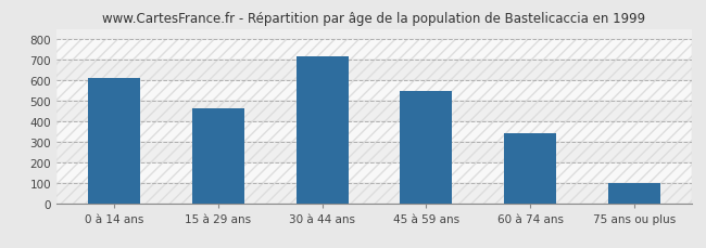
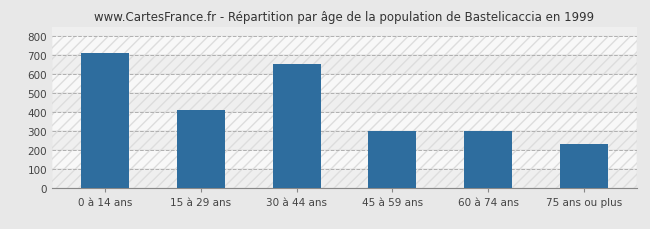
0 à 14 ans: 610 -> 710
15 à 29 ans: 460 -> 410
30 à 44 ans: 720 -> 650
45 à 59 ans: 540 -> 300
60 à 74 ans: 340 -> 300
75 ans ou plus: 100 -> 230
